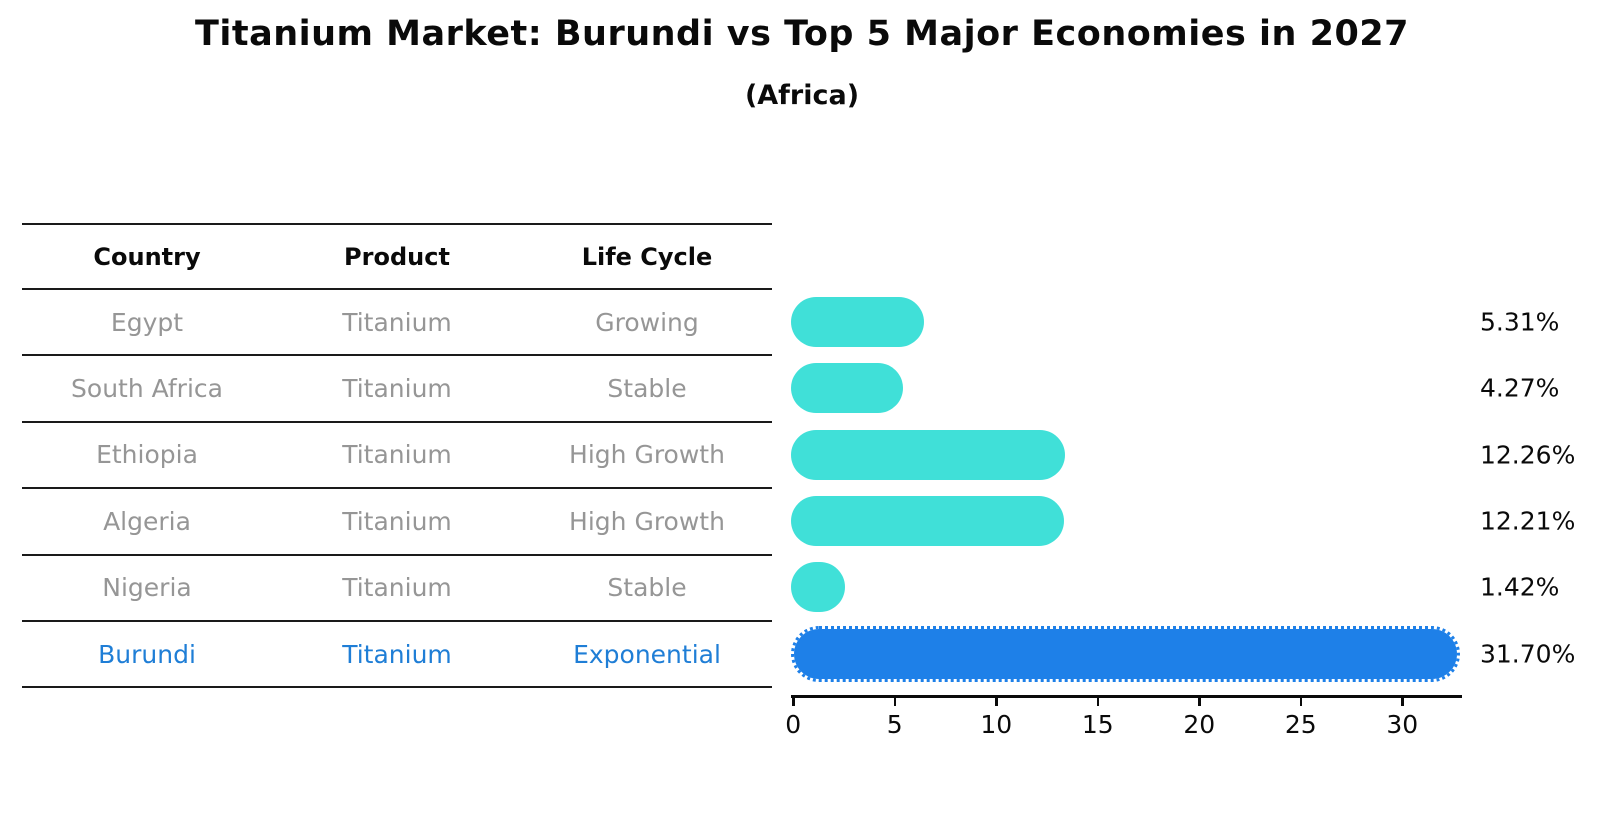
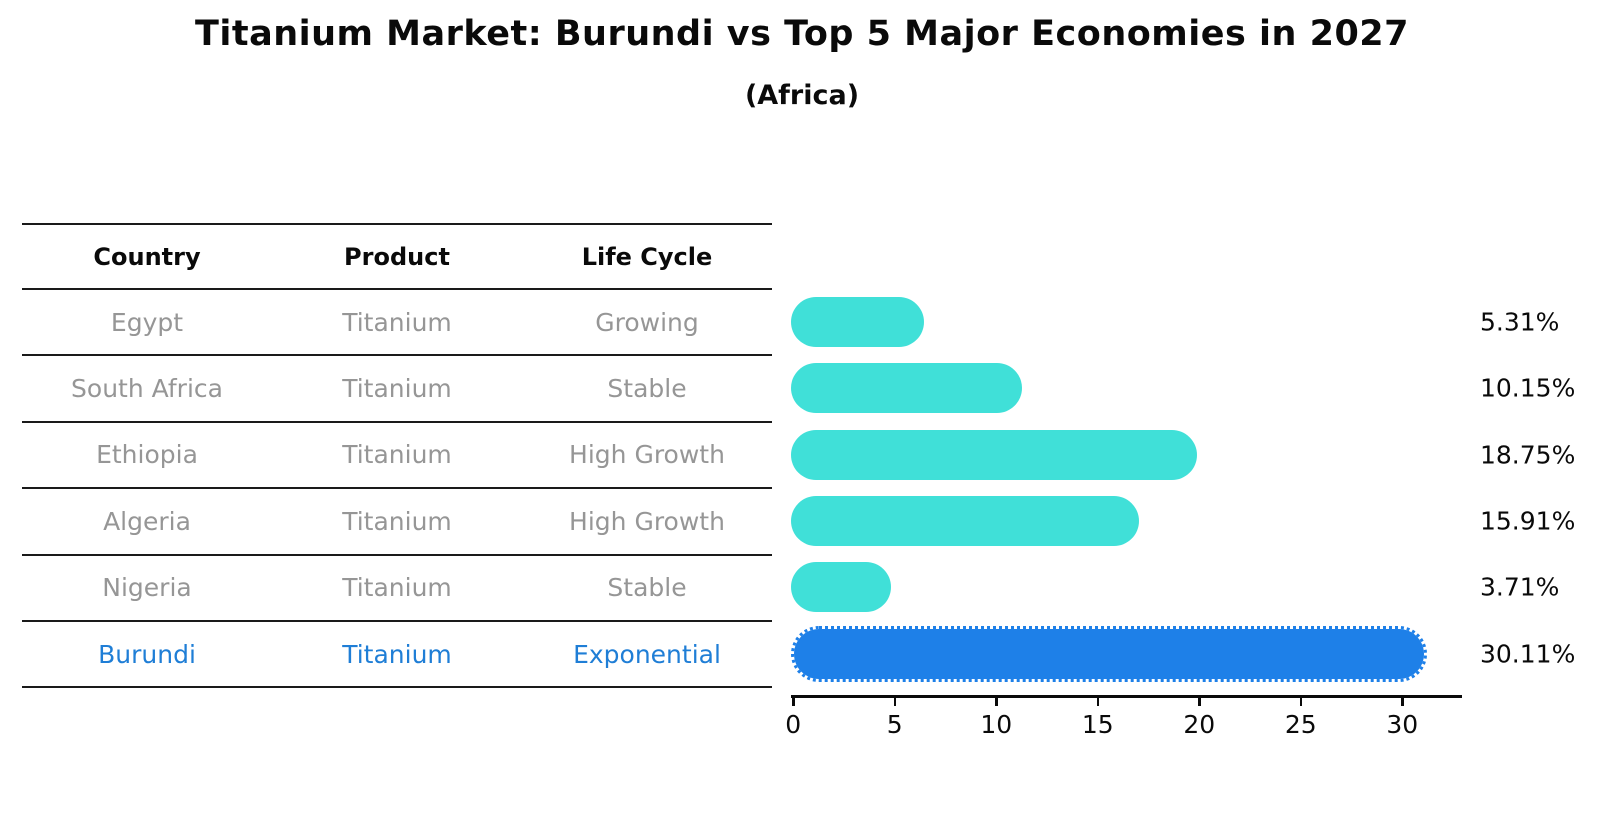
South Africa: 4.27% -> 10.15%
Ethiopia: 12.26% -> 18.75%
Algeria: 12.21% -> 15.91%
Nigeria: 1.42% -> 3.71%
Burundi: 31.70% -> 30.11%
